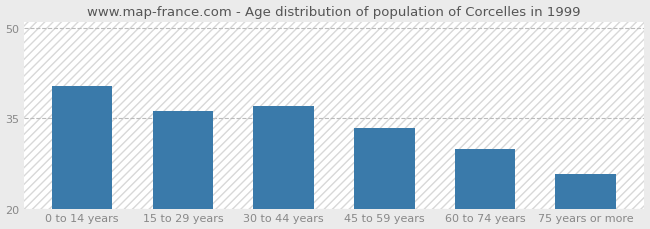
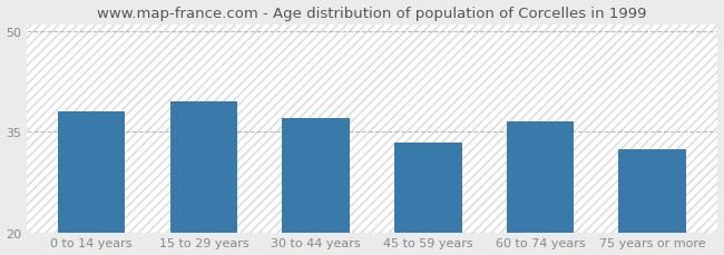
0 to 14 years: 40.4 -> 38.0
15 to 29 years: 36.2 -> 39.5
60 to 74 years: 30.0 -> 36.5
75 years or more: 25.8 -> 32.5
